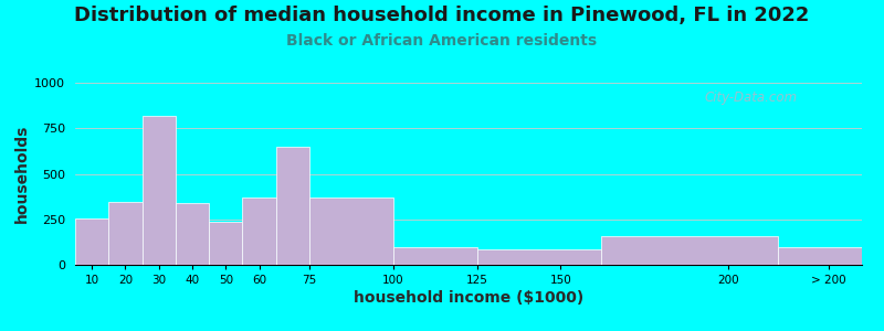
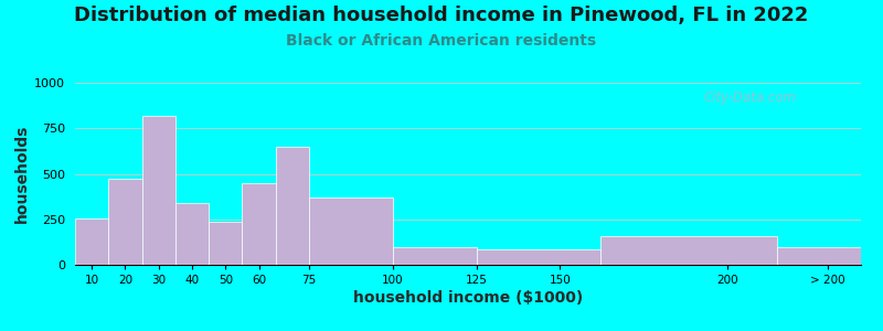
20: 340 -> 470
60: 370 -> 450
